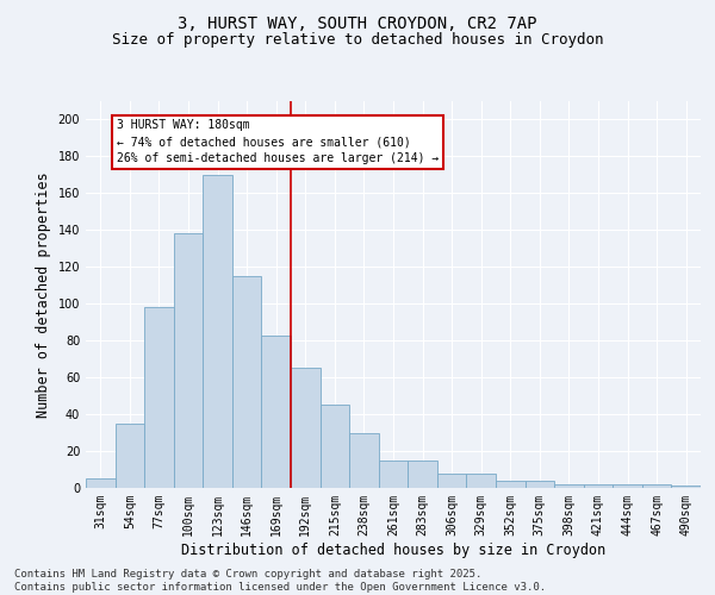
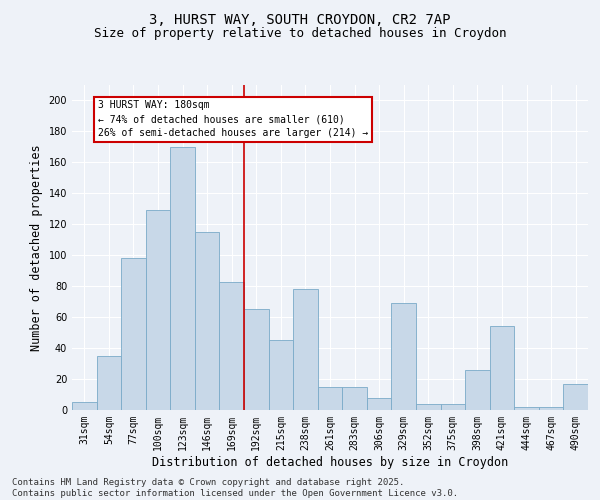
100sqm: 138 -> 129
238sqm: 30 -> 78
329sqm: 8 -> 69
398sqm: 2 -> 26
421sqm: 2 -> 54
490sqm: 1 -> 17
